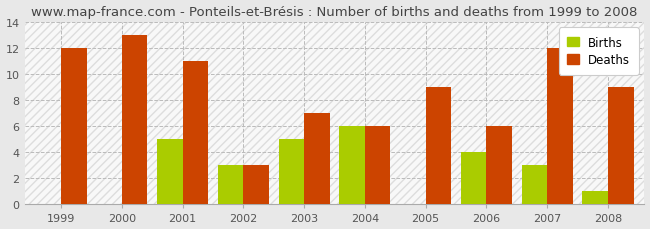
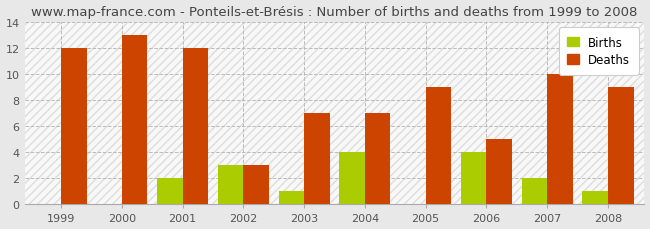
Births/2001: 5 -> 2
Deaths/2001: 11 -> 12
Births/2003: 5 -> 1
Births/2004: 6 -> 4
Deaths/2004: 6 -> 7
Deaths/2006: 6 -> 5
Births/2007: 3 -> 2
Deaths/2007: 12 -> 10
